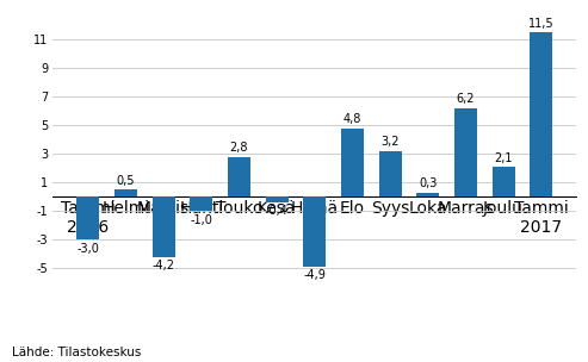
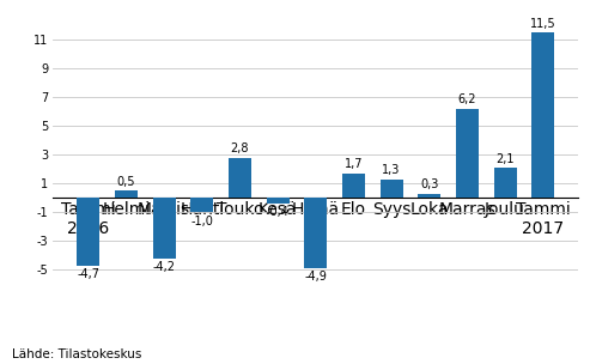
Tammi 2016: -3,0 -> -4,7
Elo: 4,8 -> 1,7
Syys: 3,2 -> 1,3
